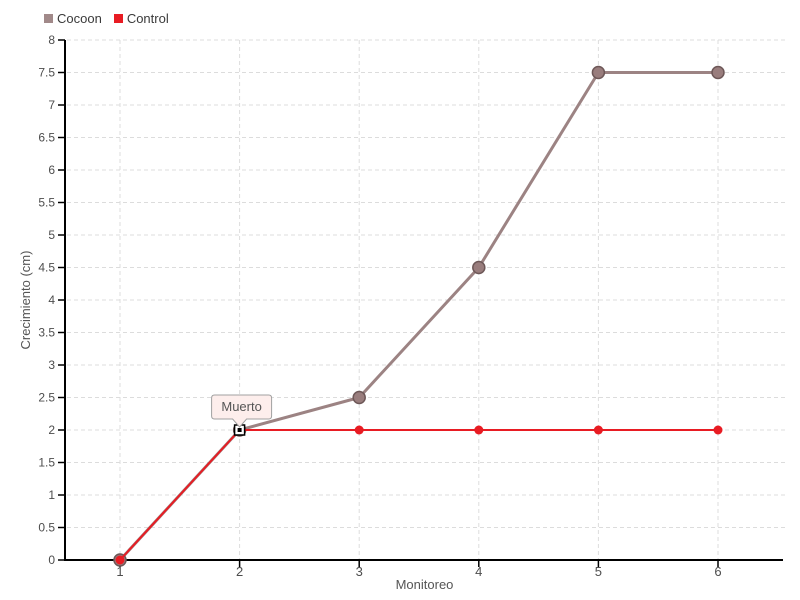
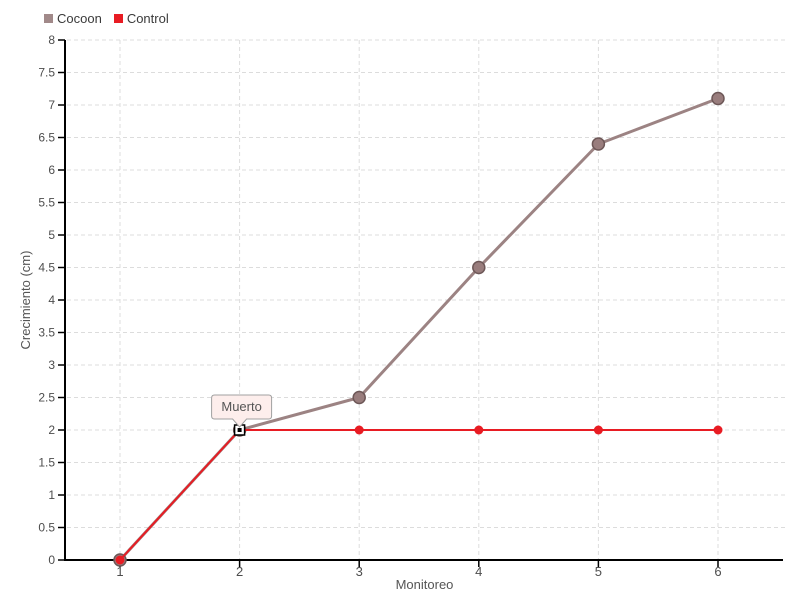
Cocoon/5: 7.5 -> 6.4
Cocoon/6: 7.5 -> 7.1
